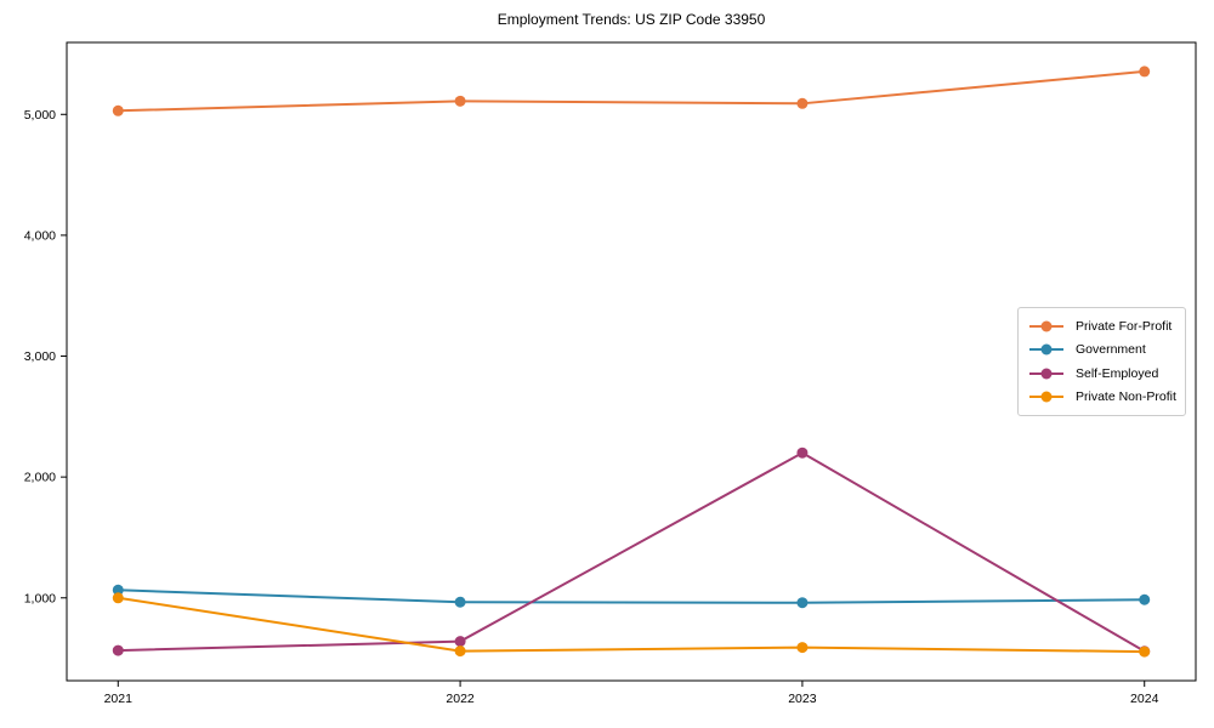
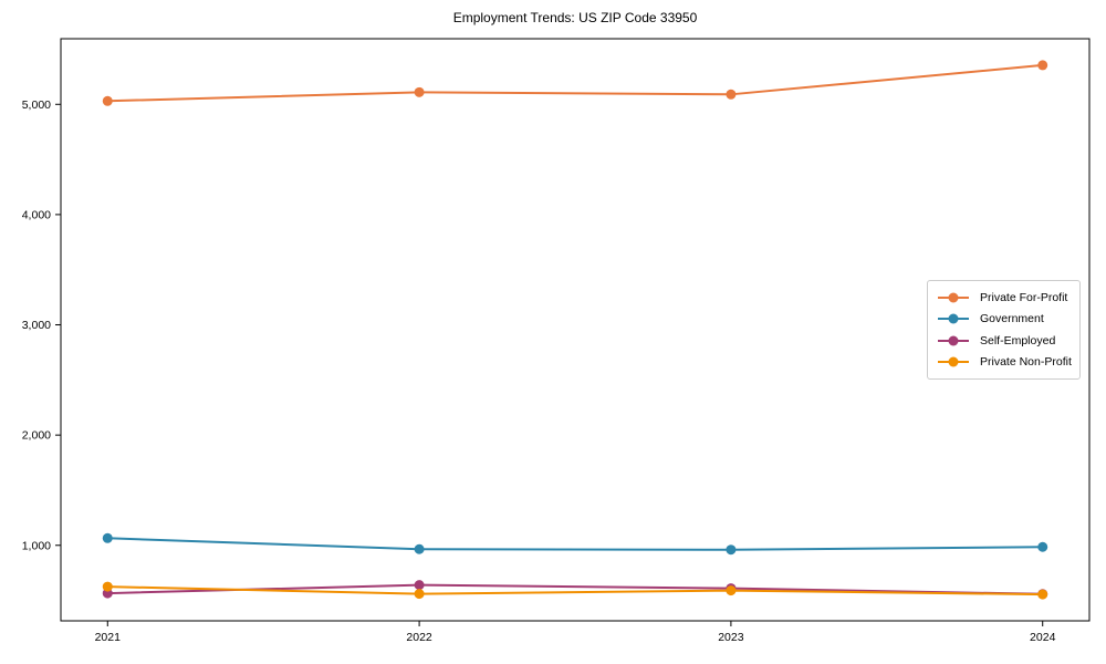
Private Non-Profit/2021: 1000 -> 600
Self-Employed/2023: 2200 -> 600
